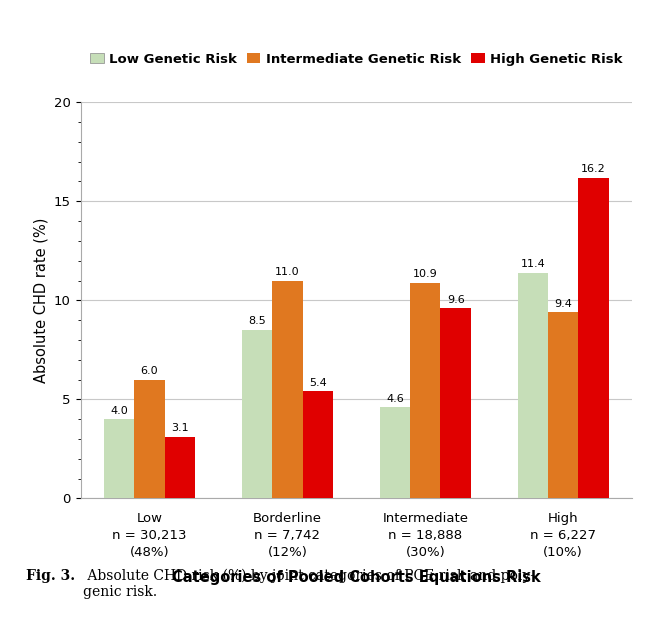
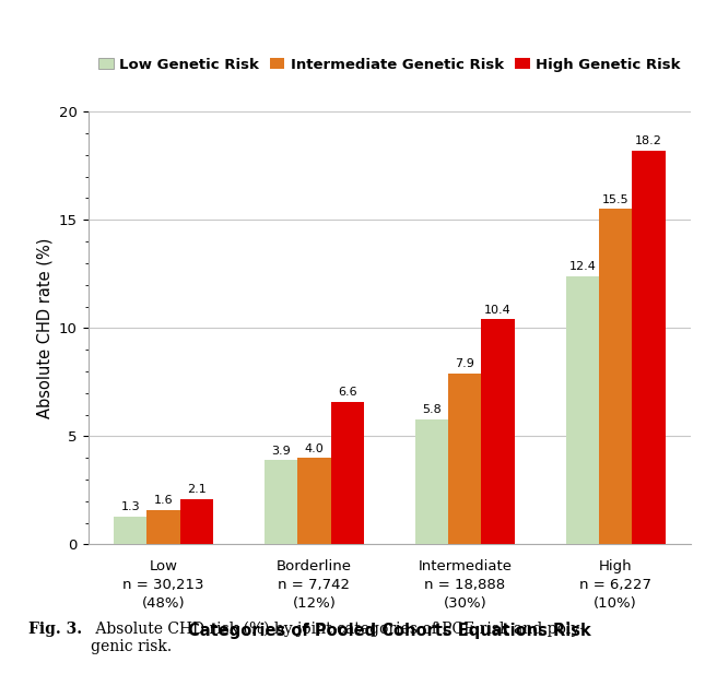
Low Genetic Risk/Low n = 30,213 (48%): 4.0 -> 1.3
Intermediate Genetic Risk/Low n = 30,213 (48%): 6.0 -> 1.6
High Genetic Risk/Low n = 30,213 (48%): 3.1 -> 2.1
Low Genetic Risk/Borderline n = 7,742 (12%): 8.5 -> 3.9
Intermediate Genetic Risk/Borderline n = 7,742 (12%): 11.0 -> 4.0
High Genetic Risk/Borderline n = 7,742 (12%): 5.4 -> 6.6
Low Genetic Risk/Intermediate n = 18,888 (30%): 4.6 -> 5.8
Intermediate Genetic Risk/Intermediate n = 18,888 (30%): 10.9 -> 7.9
High Genetic Risk/Intermediate n = 18,888 (30%): 9.6 -> 10.4
Low Genetic Risk/High n = 6,227 (10%): 11.4 -> 12.4
Intermediate Genetic Risk/High n = 6,227 (10%): 9.4 -> 15.5
High Genetic Risk/High n = 6,227 (10%): 16.2 -> 18.2
